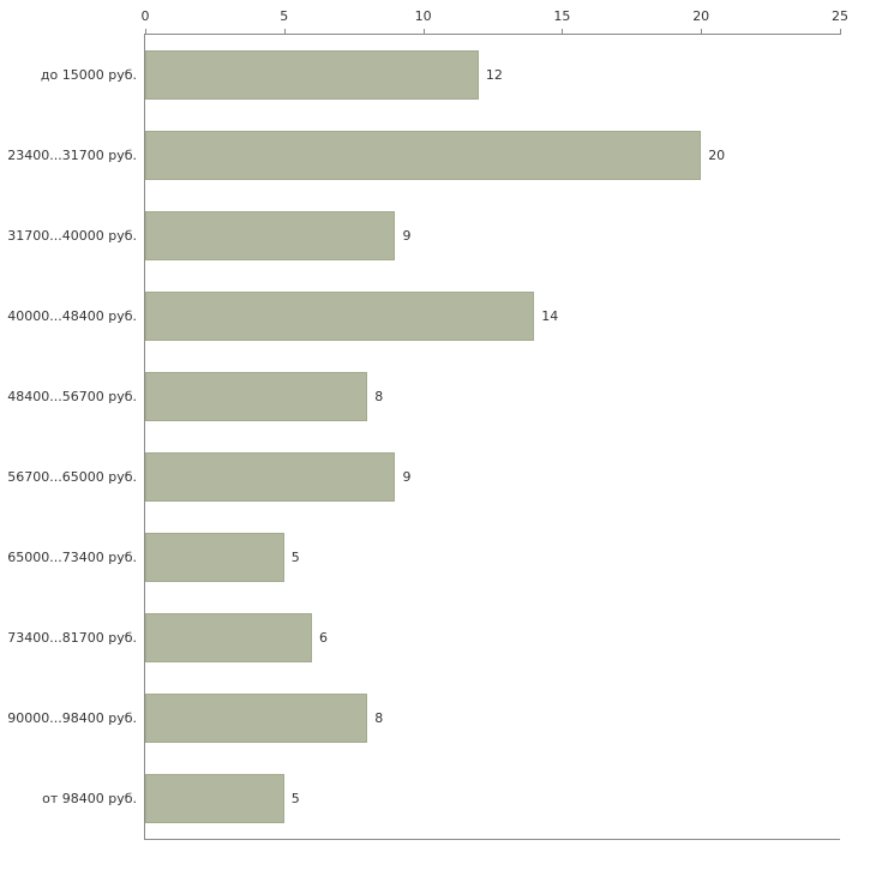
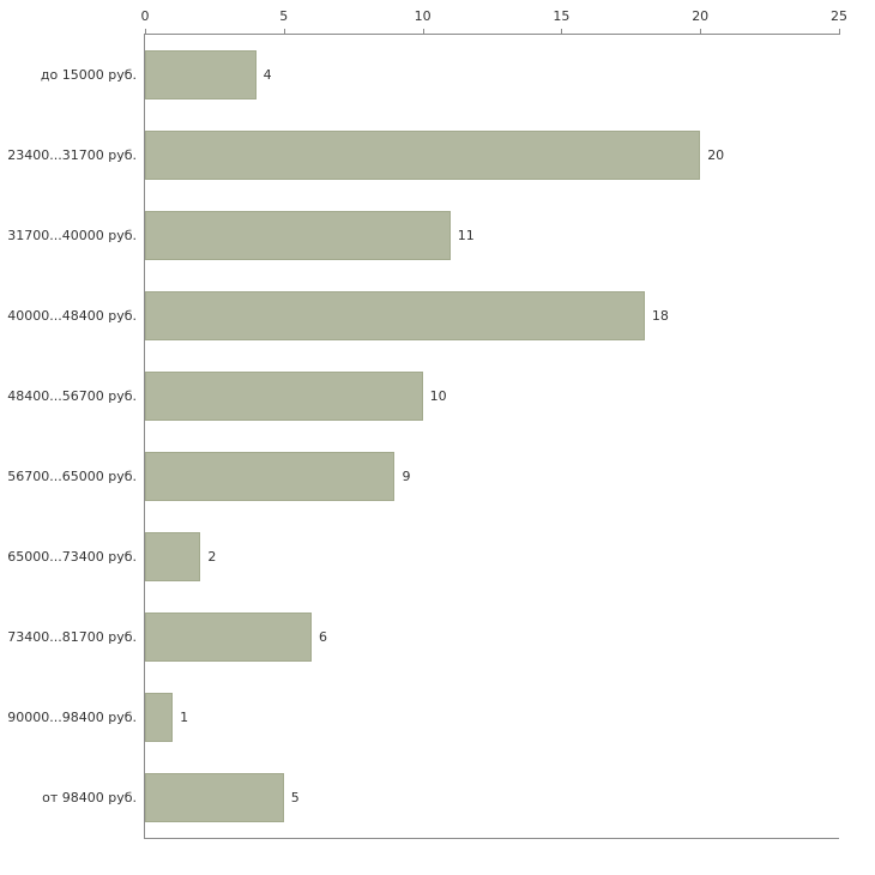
до 15000 руб.: 12 -> 4
31700...40000 руб.: 9 -> 11
40000...48400 руб.: 14 -> 18
48400...56700 руб.: 8 -> 10
65000...73400 руб.: 5 -> 2
90000...98400 руб.: 8 -> 1
